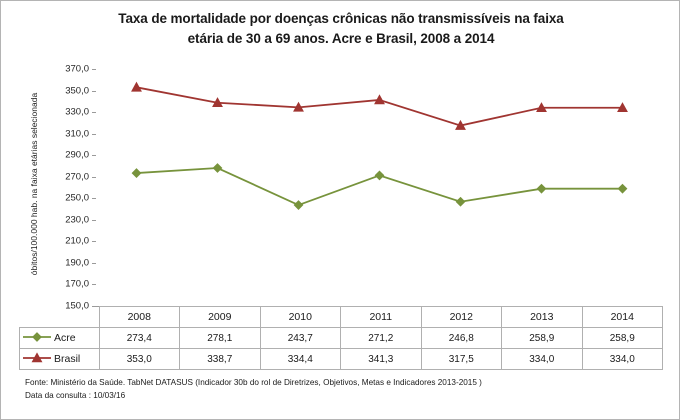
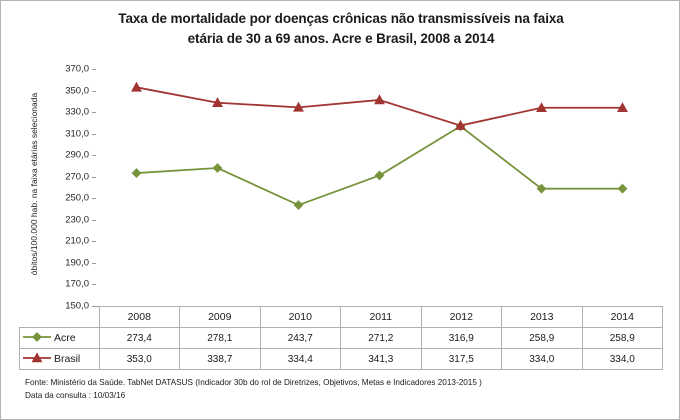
Acre/2012: 246,8 -> 316,9
